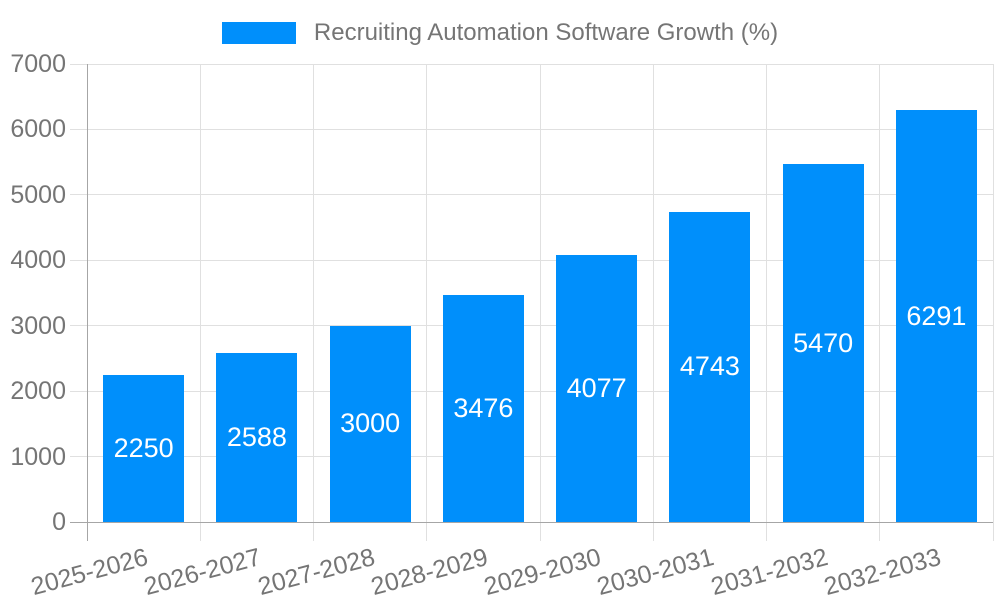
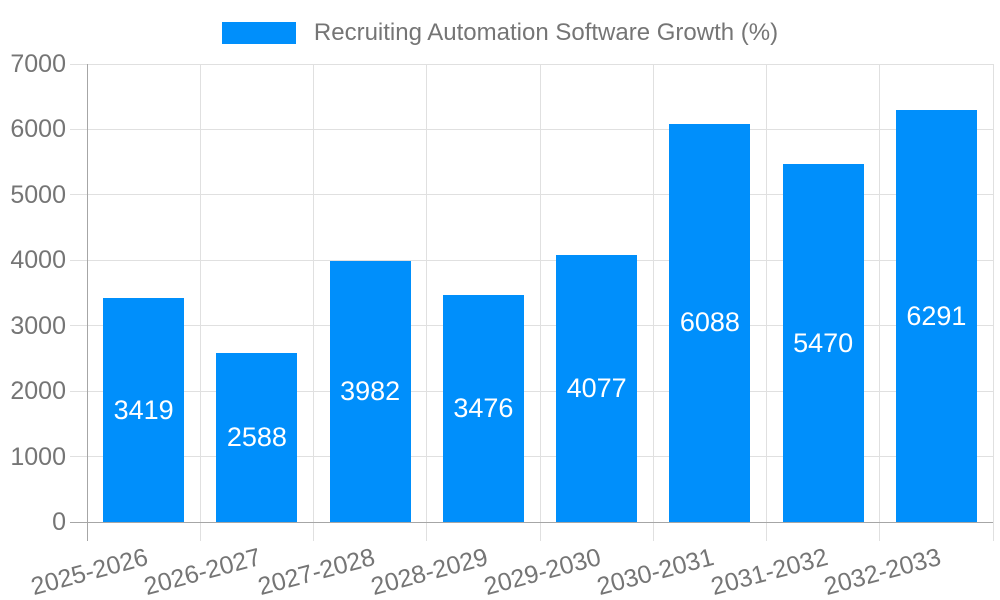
2025-2026: 2250 -> 3419
2027-2028: 3000 -> 3982
2030-2031: 4743 -> 6088
